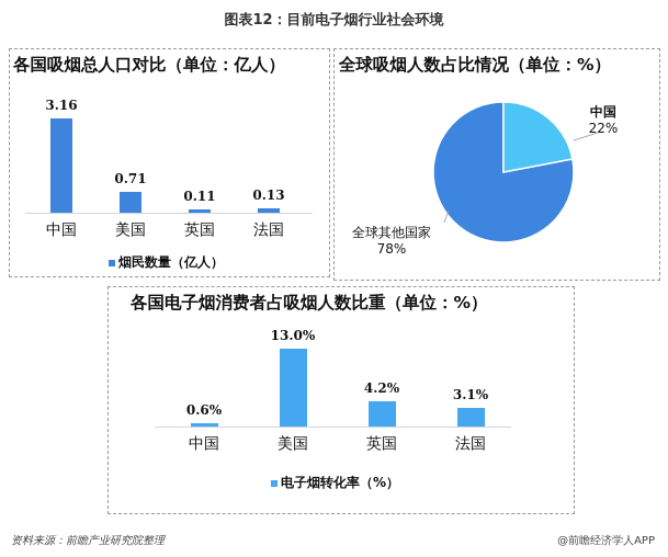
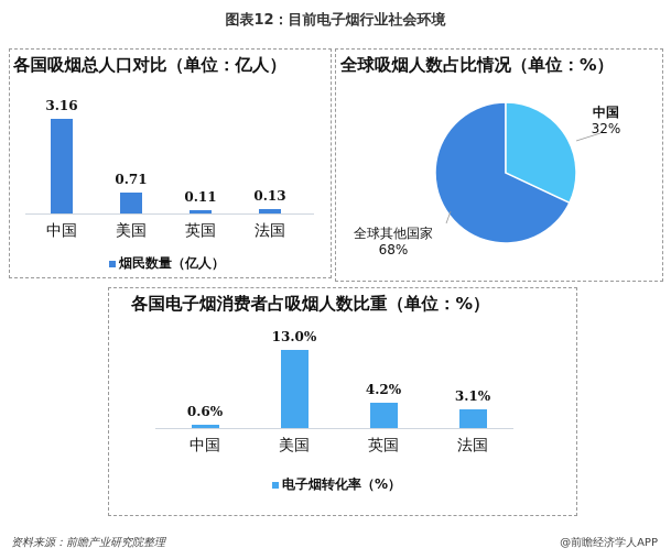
全球吸烟人数占比情况（单位：%）/中国: 22% -> 32%
全球吸烟人数占比情况（单位：%）/全球其他国家: 78% -> 68%
